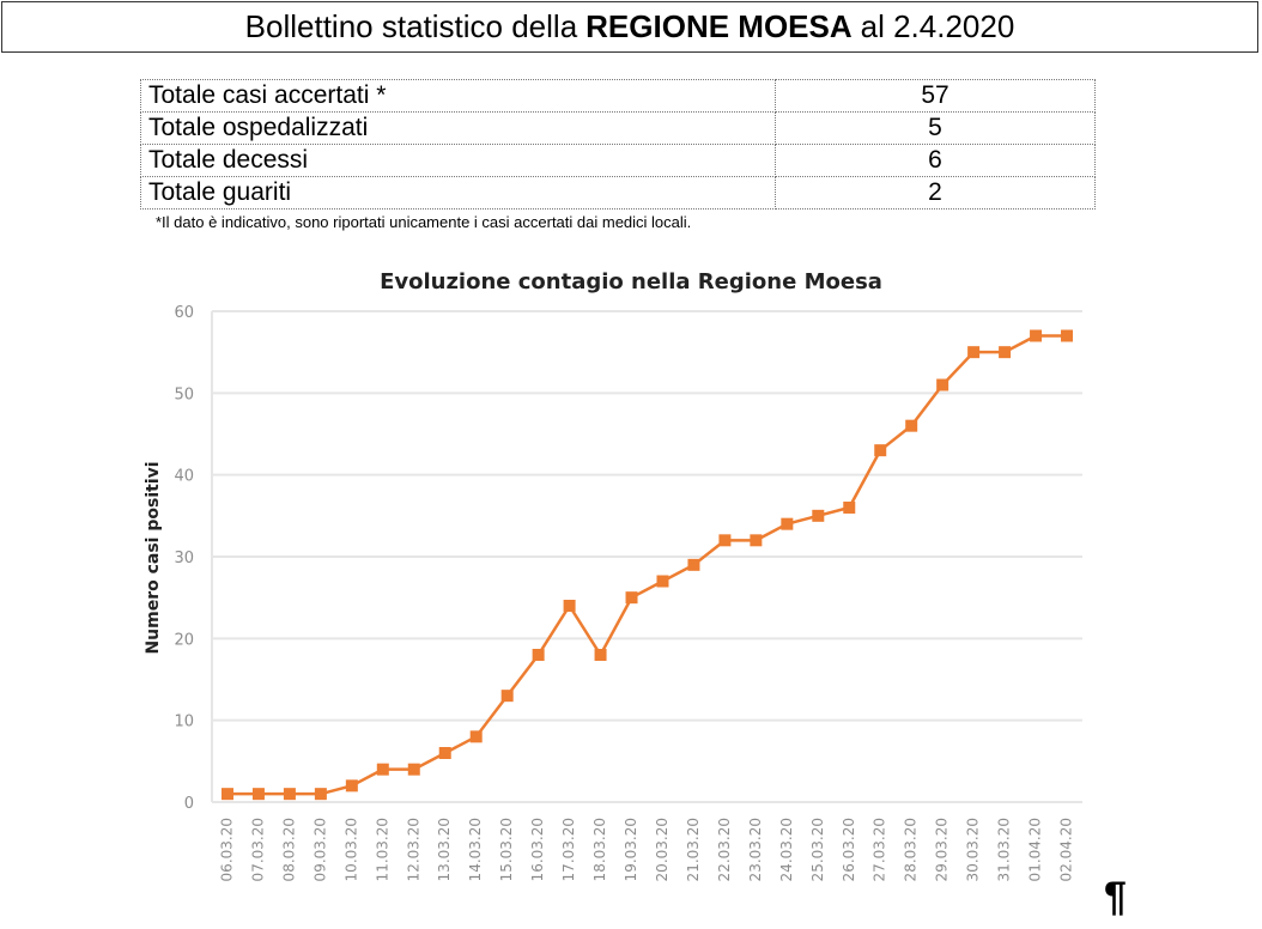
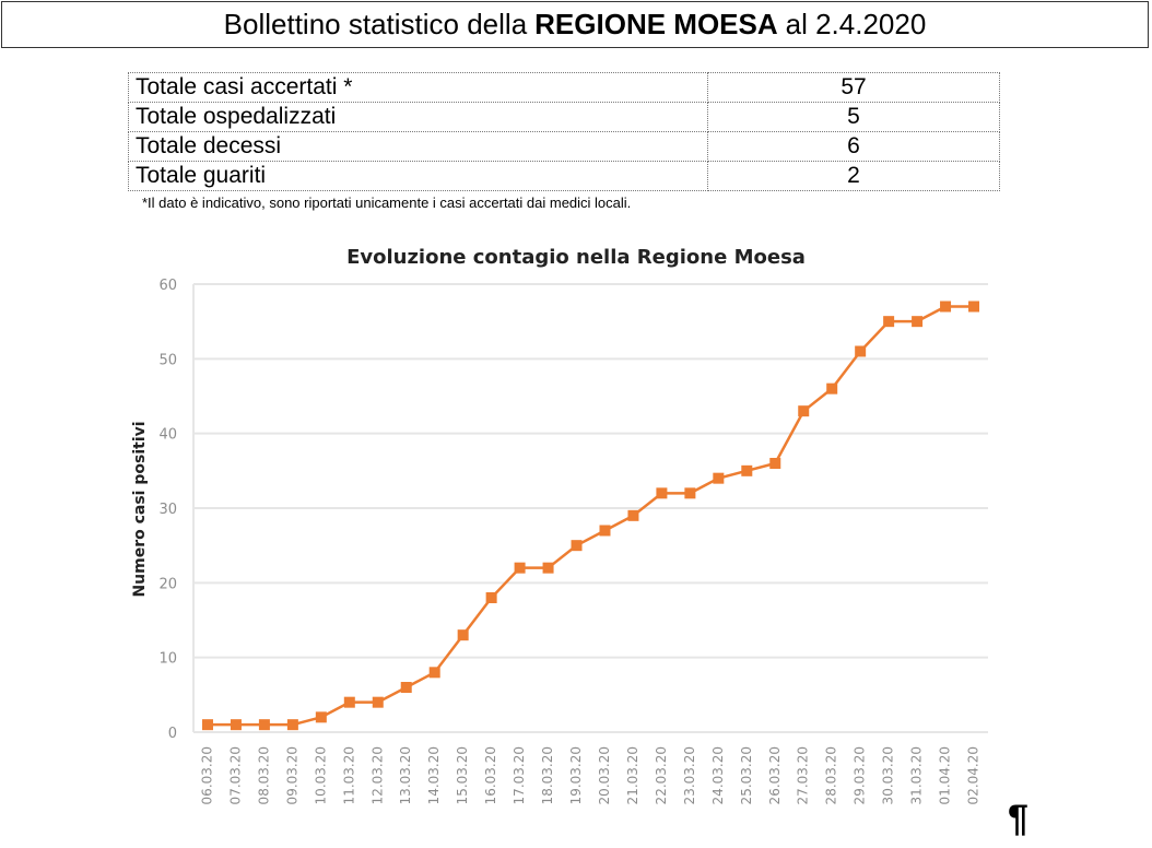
17.03.20: 24 -> 22
18.03.20: 18 -> 22
